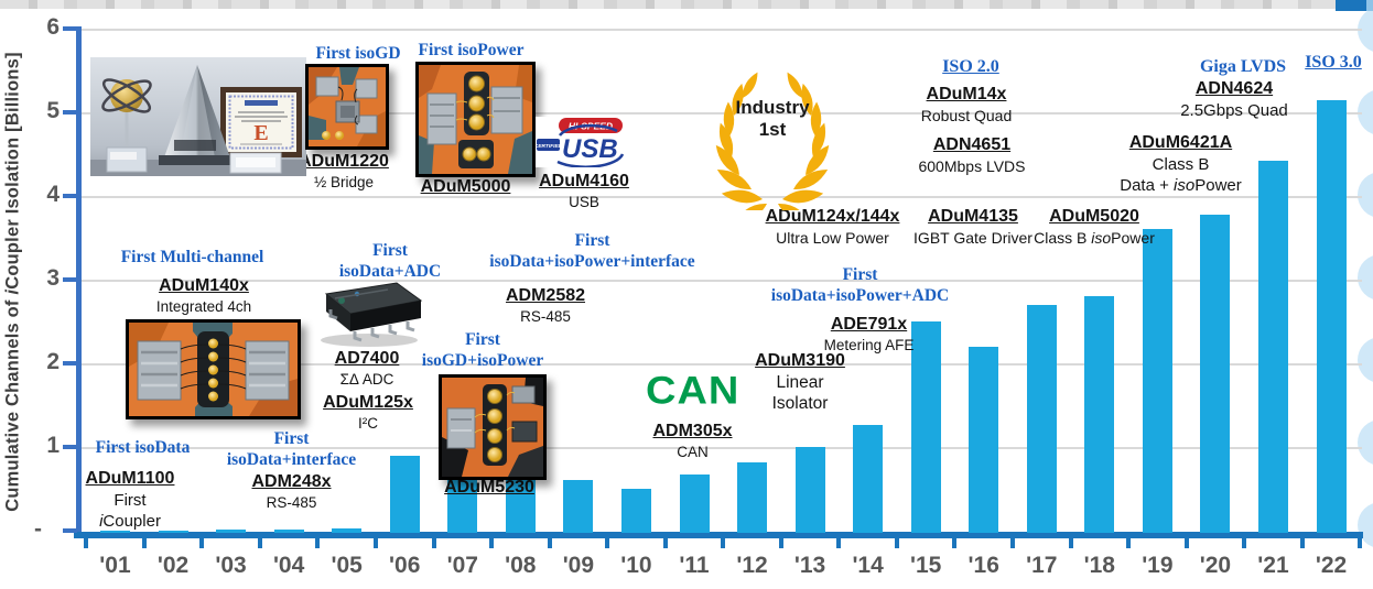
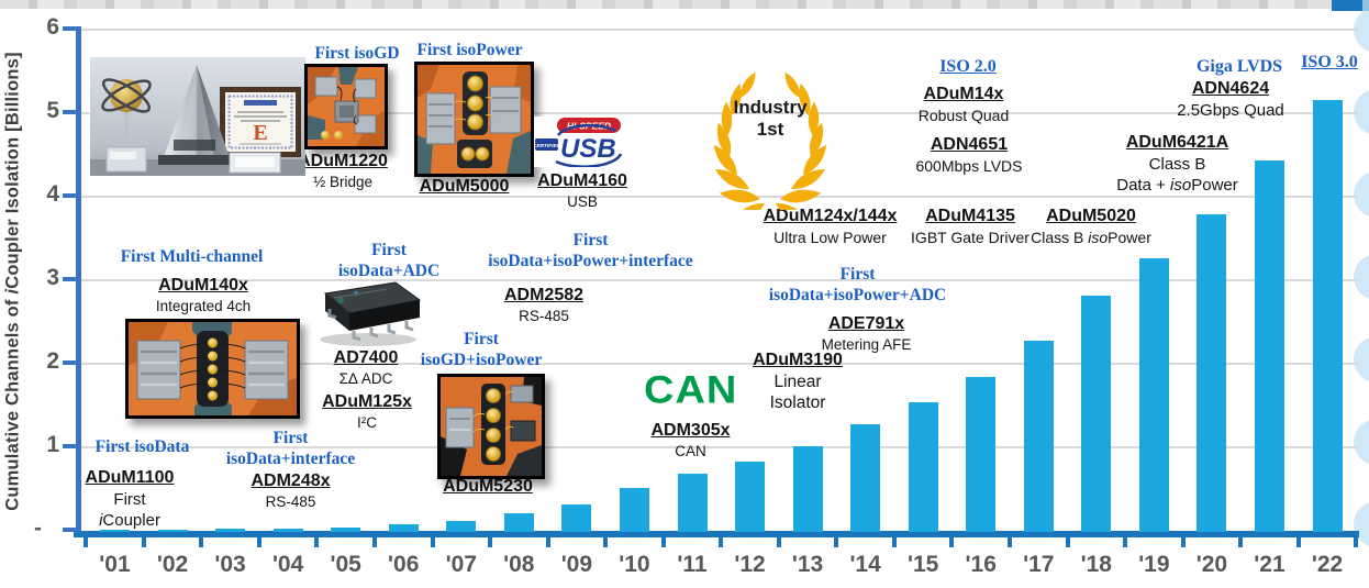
'06: 0.9 -> 0.1
'07: 1.7 -> 0.1
'08: 1.7 -> 0.2
'09: 0.6 -> 0.3
'15: 2.5 -> 1.5
'16: 2.2 -> 1.8
'17: 2.7 -> 2.3
'19: 3.6 -> 3.2
